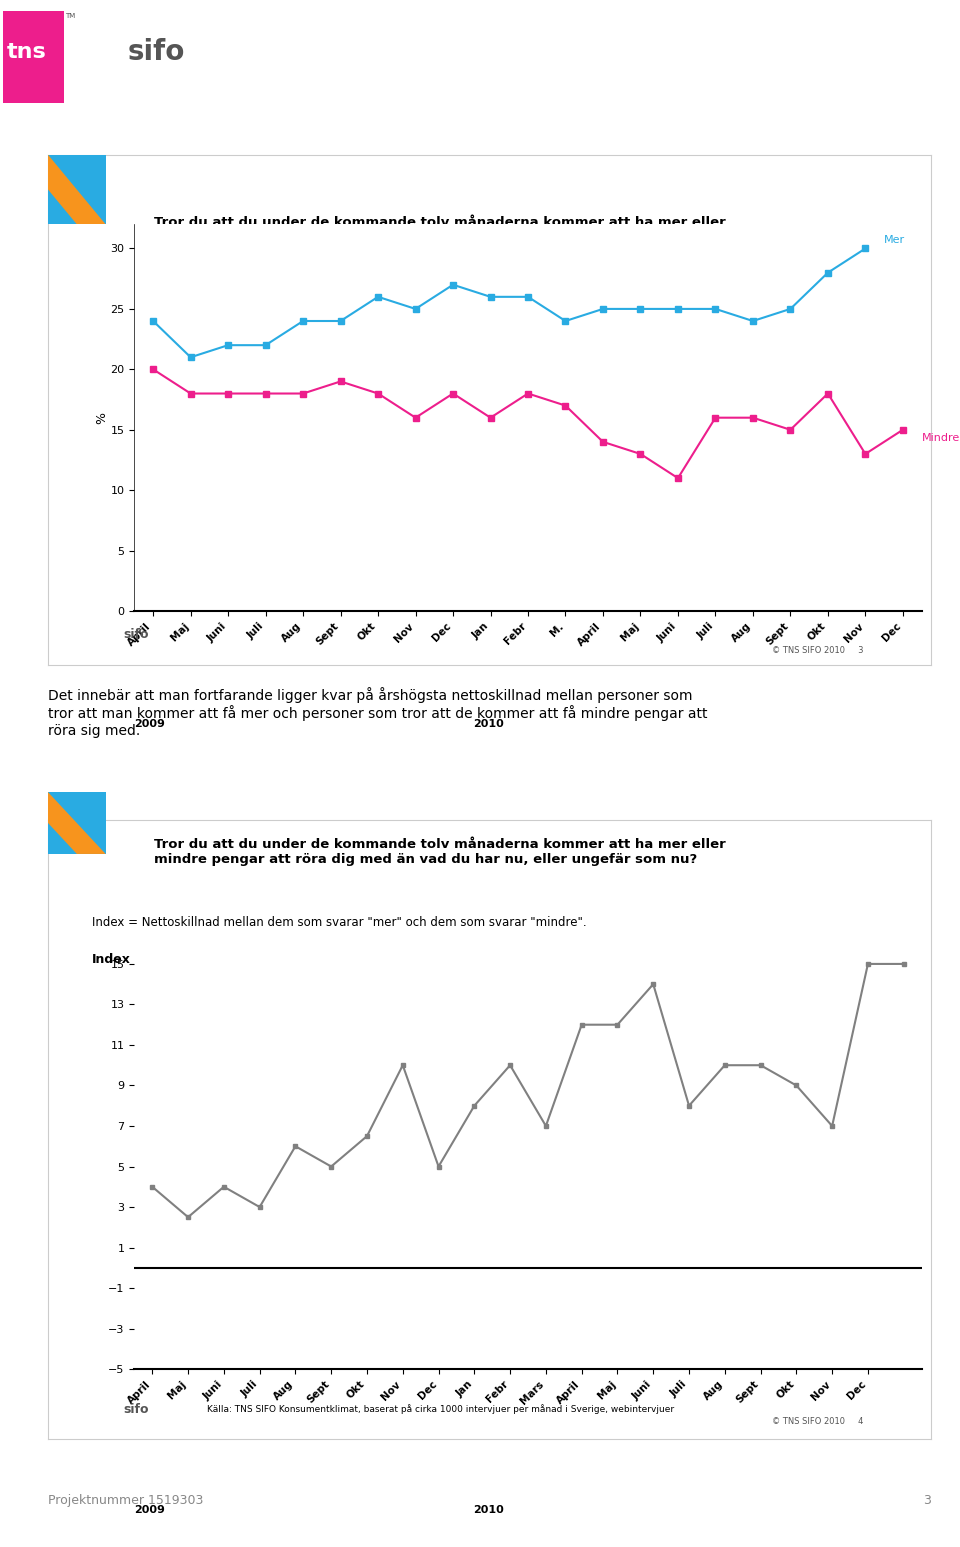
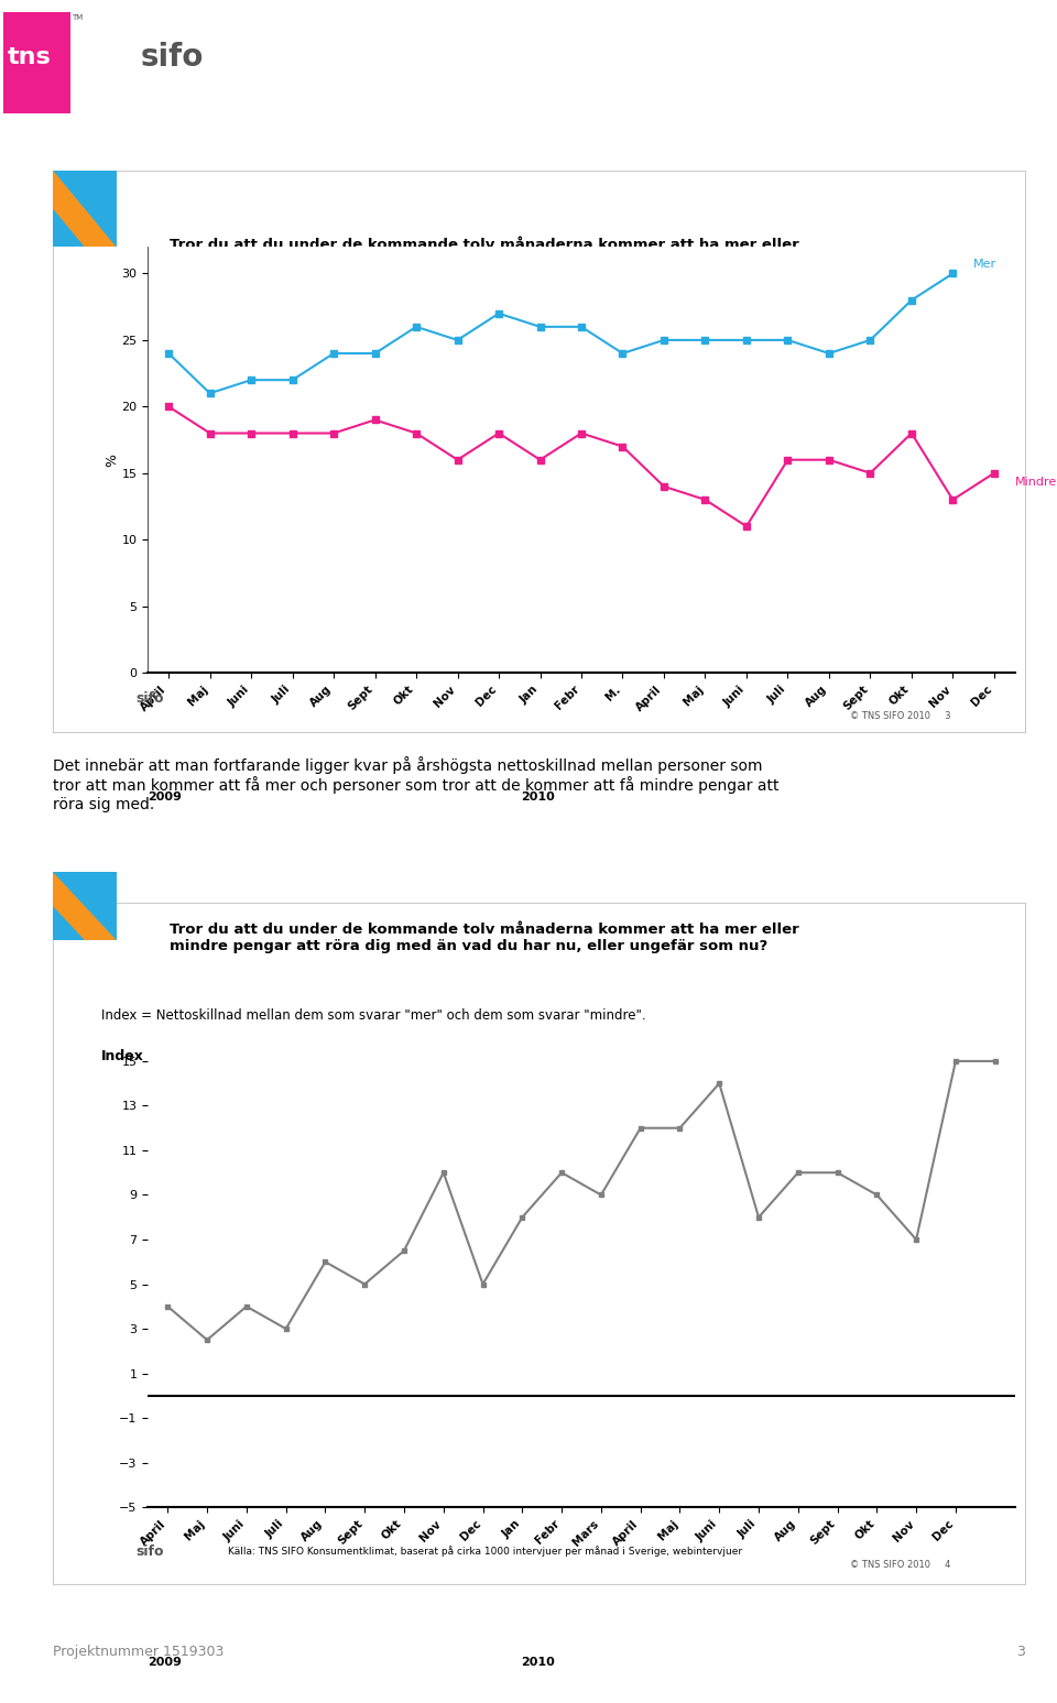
Mars: 7.0 -> 9.0
